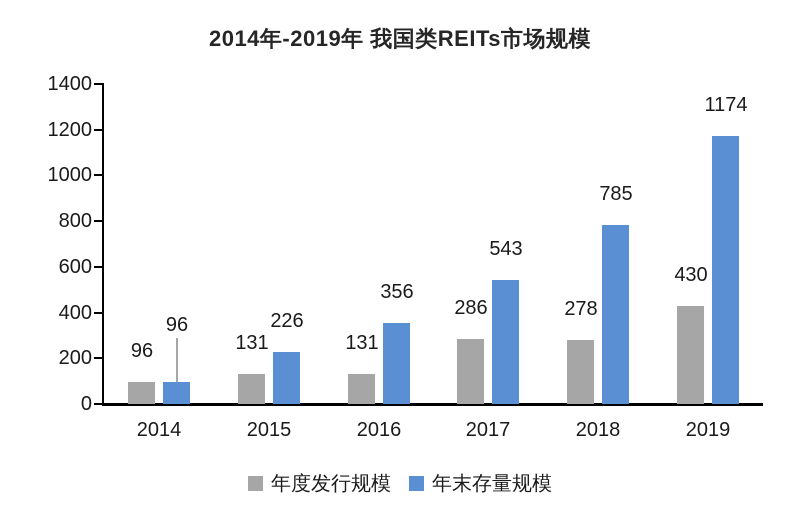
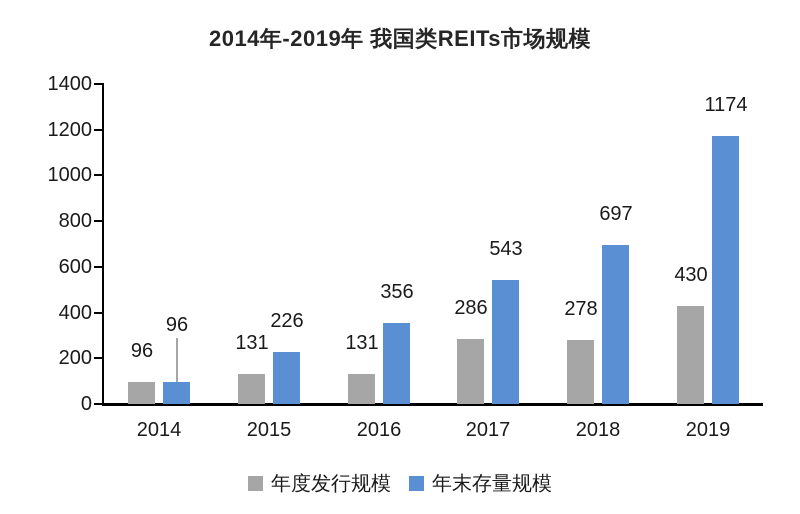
年末存量规模/2018: 785 -> 697
